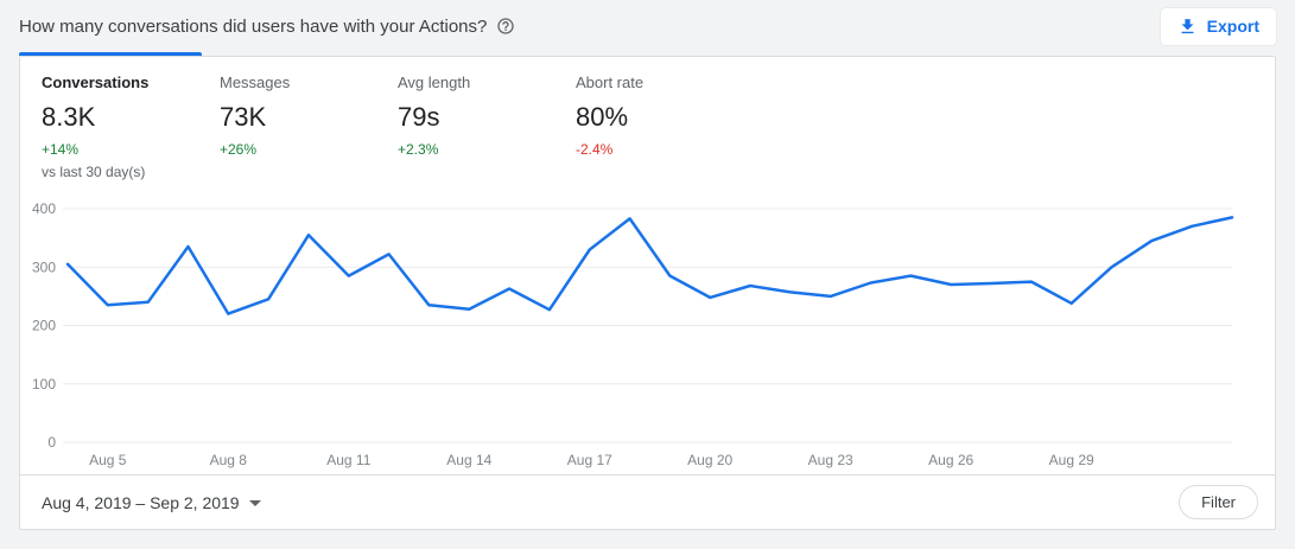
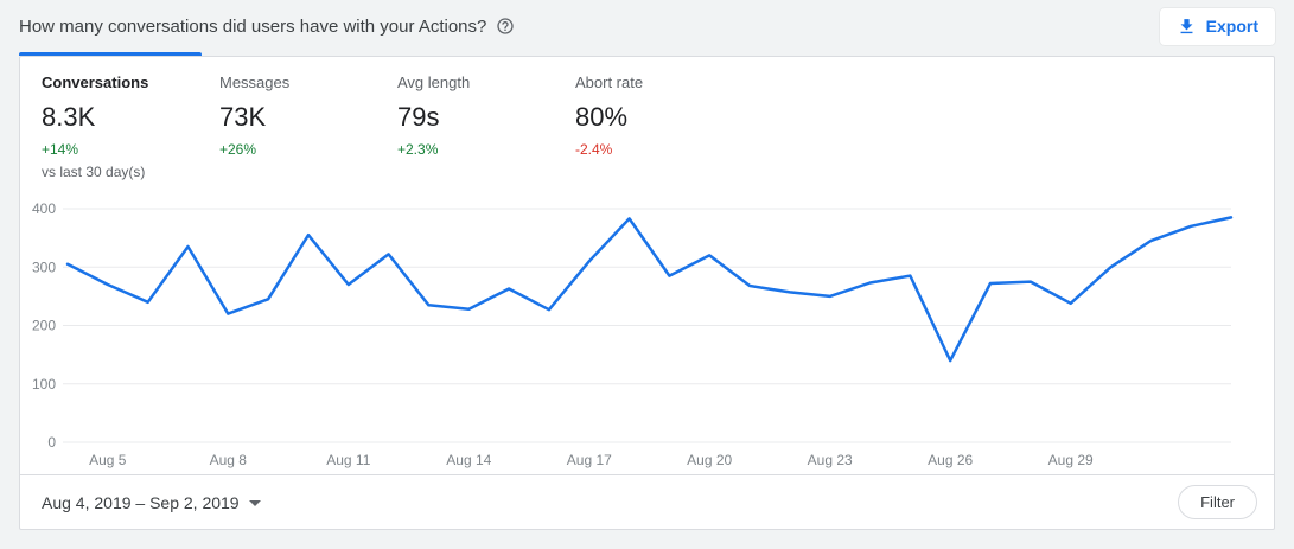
Aug 5: 240 -> 270
Aug 11: 280 -> 270
Aug 17: 330 -> 310
Aug 20: 250 -> 320
Aug 26: 270 -> 140
